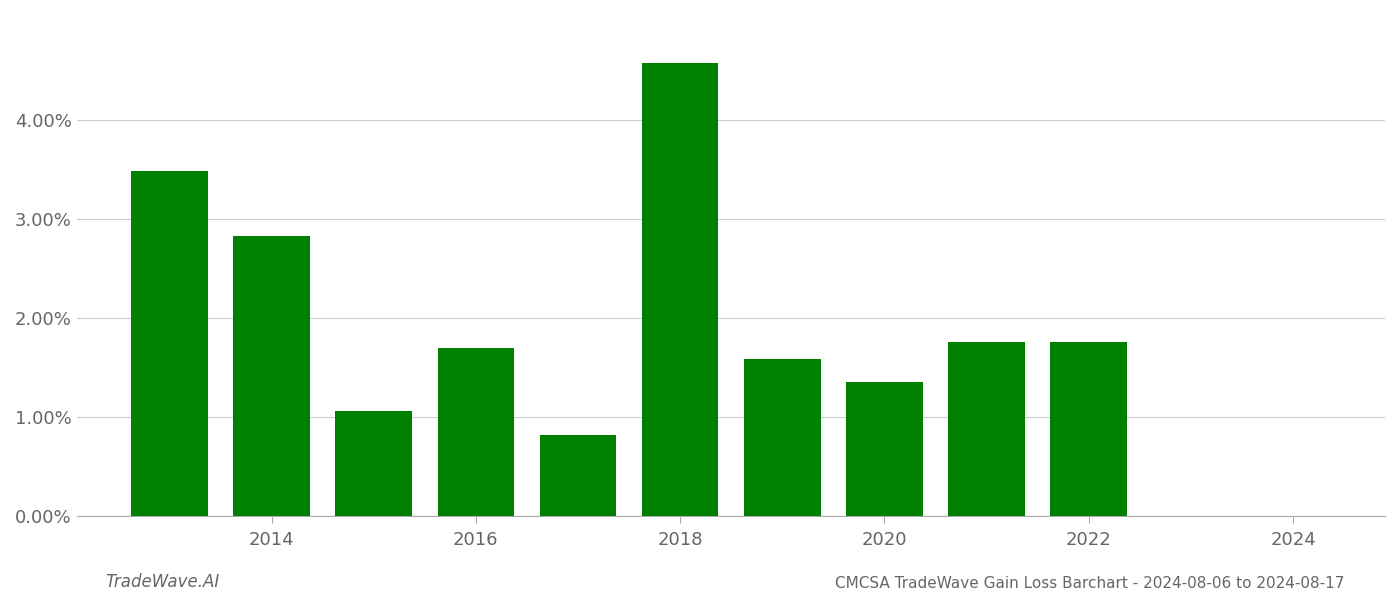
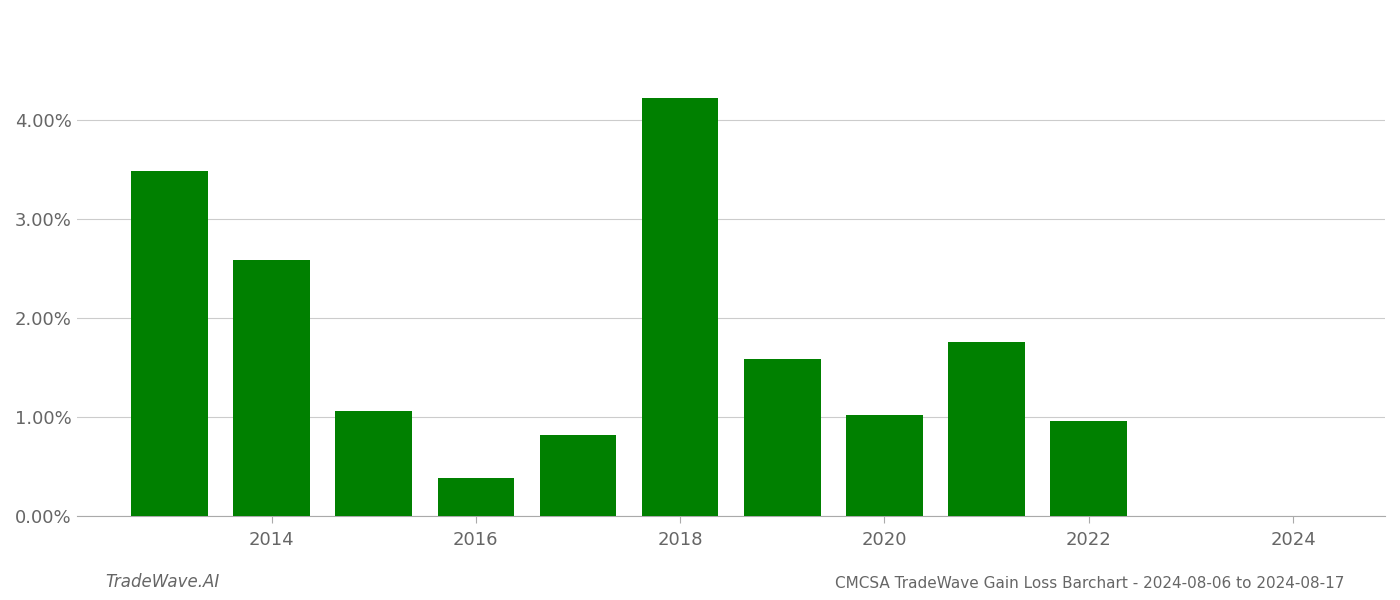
2014: 2.83% -> 2.58%
2016: 1.70% -> 0.38%
2018: 4.58% -> 4.22%
2020: 1.35% -> 1.02%
2022: 1.76% -> 0.96%
